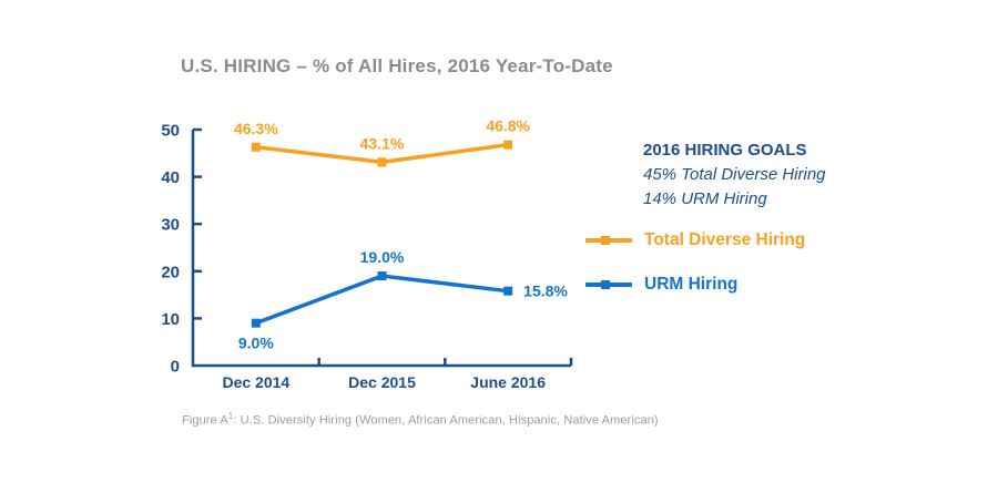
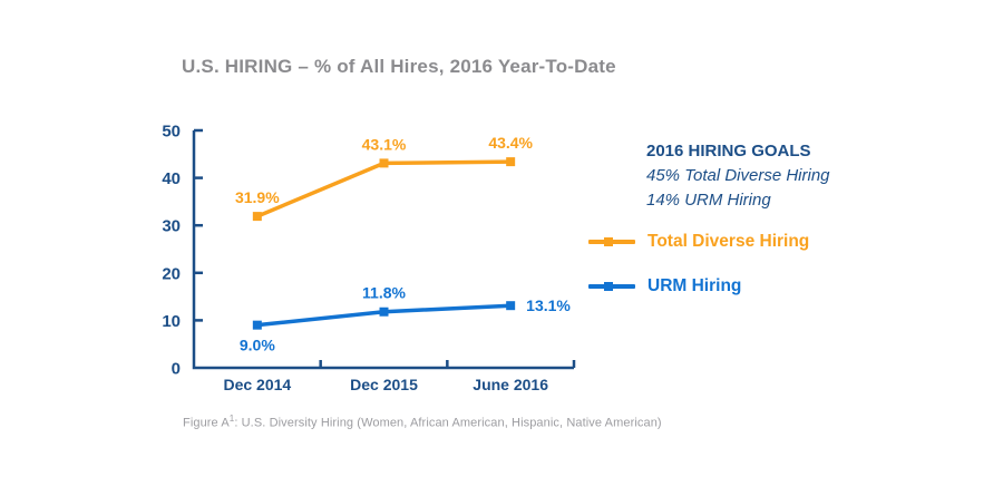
Total Diverse Hiring/Dec 2014: 46.3% -> 31.9%
URM Hiring/Dec 2015: 19.0% -> 11.8%
Total Diverse Hiring/June 2016: 46.8% -> 43.4%
URM Hiring/June 2016: 15.8% -> 13.1%
